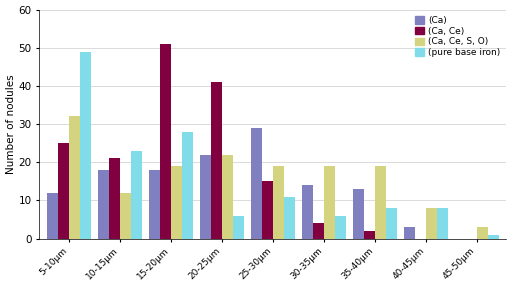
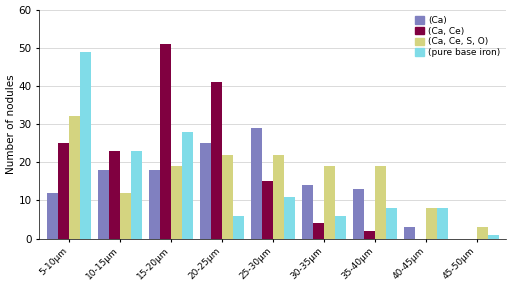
(Ca, Ce)/10-15μm: 21 -> 23
(Ca)/20-25μm: 22 -> 25
(Ca, Ce, S, O)/25-30μm: 19 -> 22
